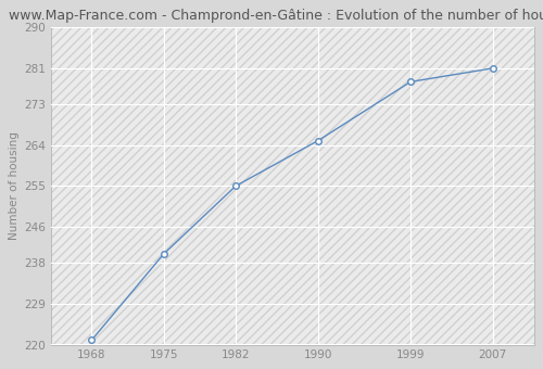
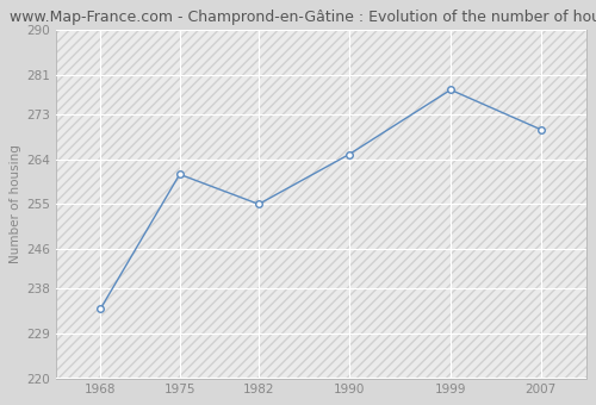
1968: 221 -> 234
1975: 240 -> 261
2007: 281 -> 270
